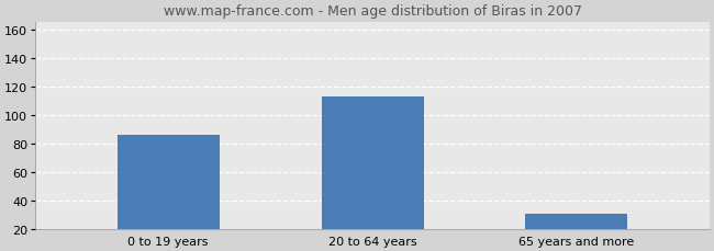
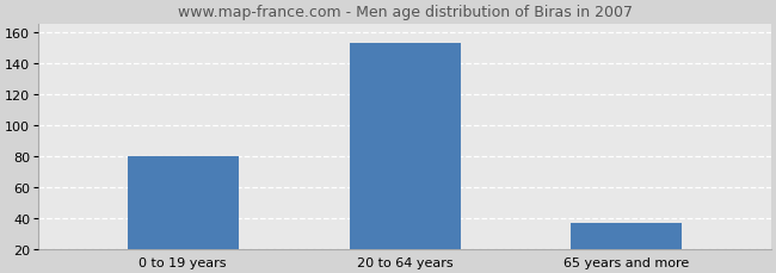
0 to 19 years: 86 -> 80
20 to 64 years: 113 -> 153
65 years and more: 31 -> 37
